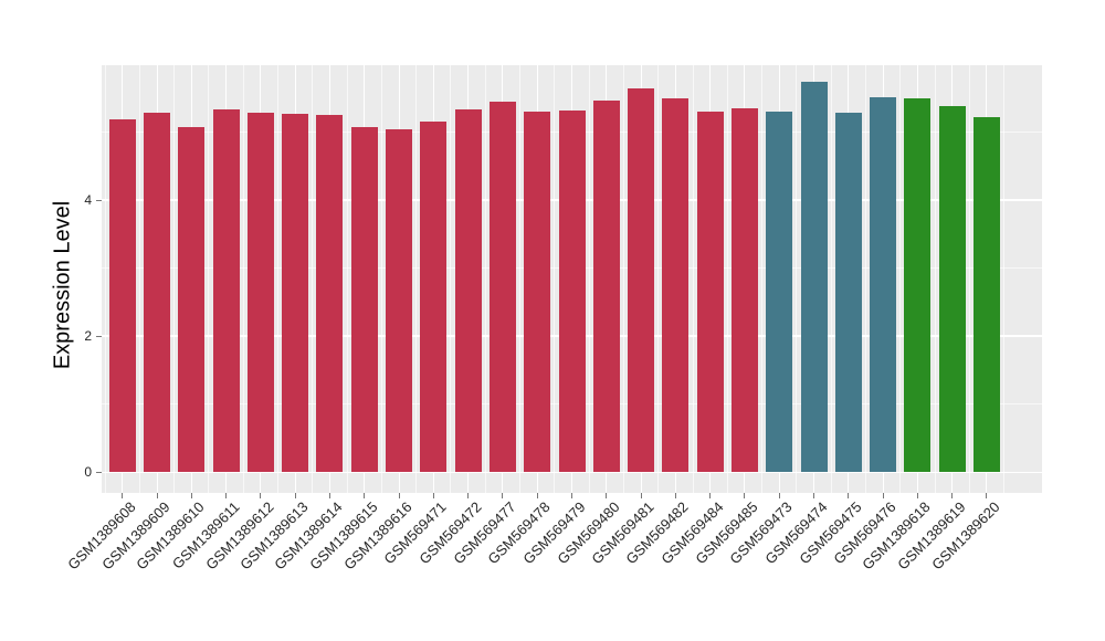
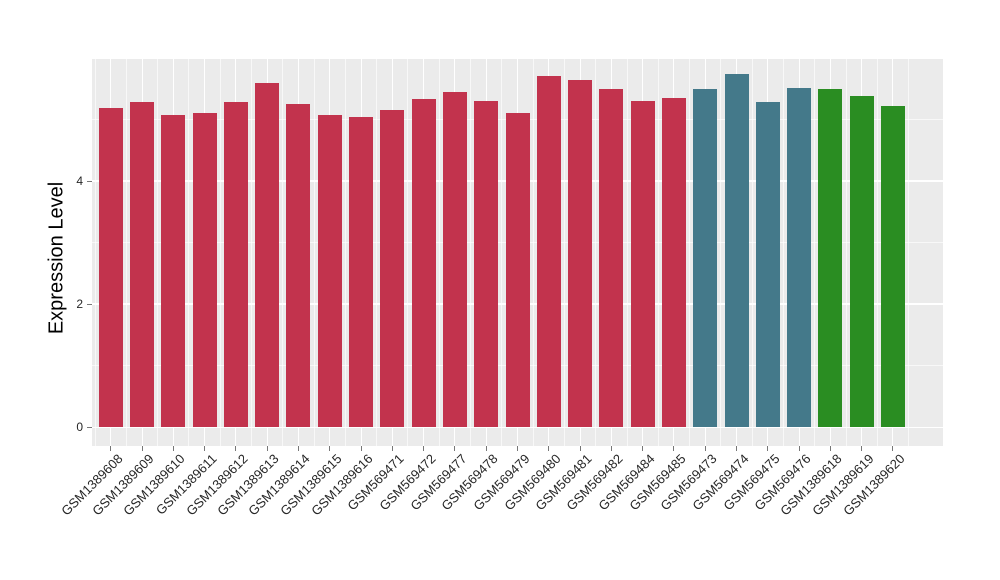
GSM1389611: 5.3 -> 5.1
GSM1389613: 5.3 -> 5.6
GSM569479: 5.3 -> 5.1
GSM569480: 5.5 -> 5.7
GSM569473: 5.3 -> 5.5
